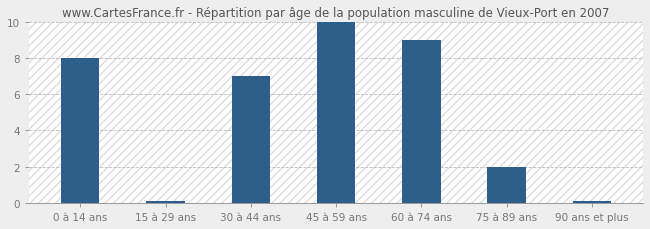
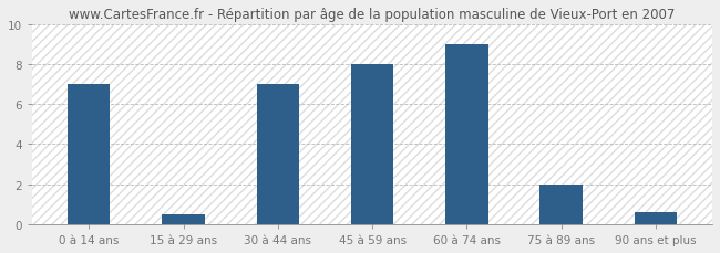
0 à 14 ans: 8.0 -> 7.0
15 à 29 ans: 0.1 -> 0.5
45 à 59 ans: 10.0 -> 8.0
90 ans et plus: 0.1 -> 0.6
